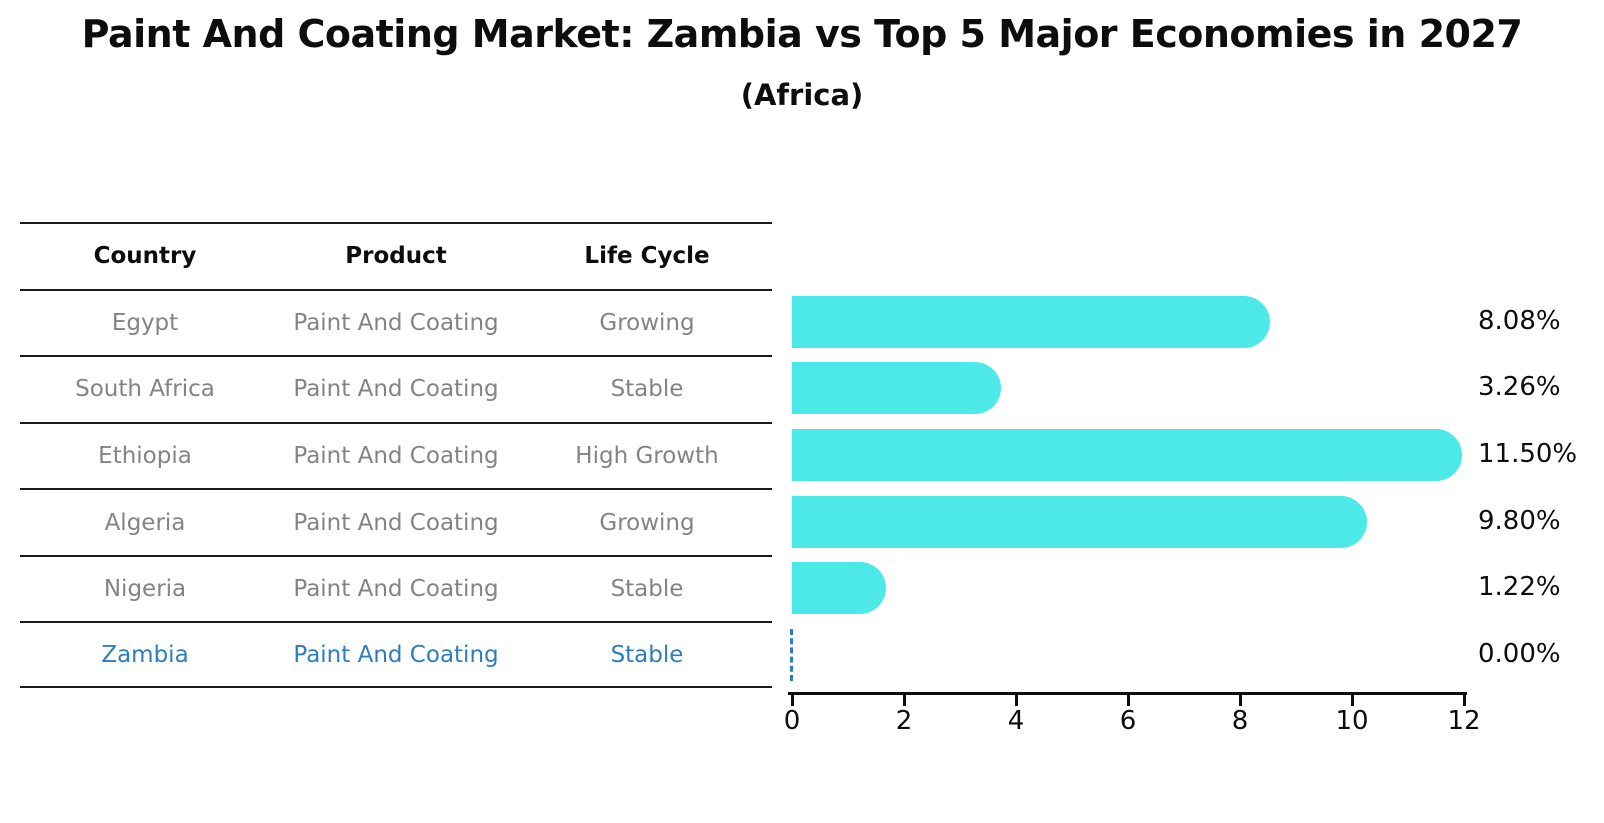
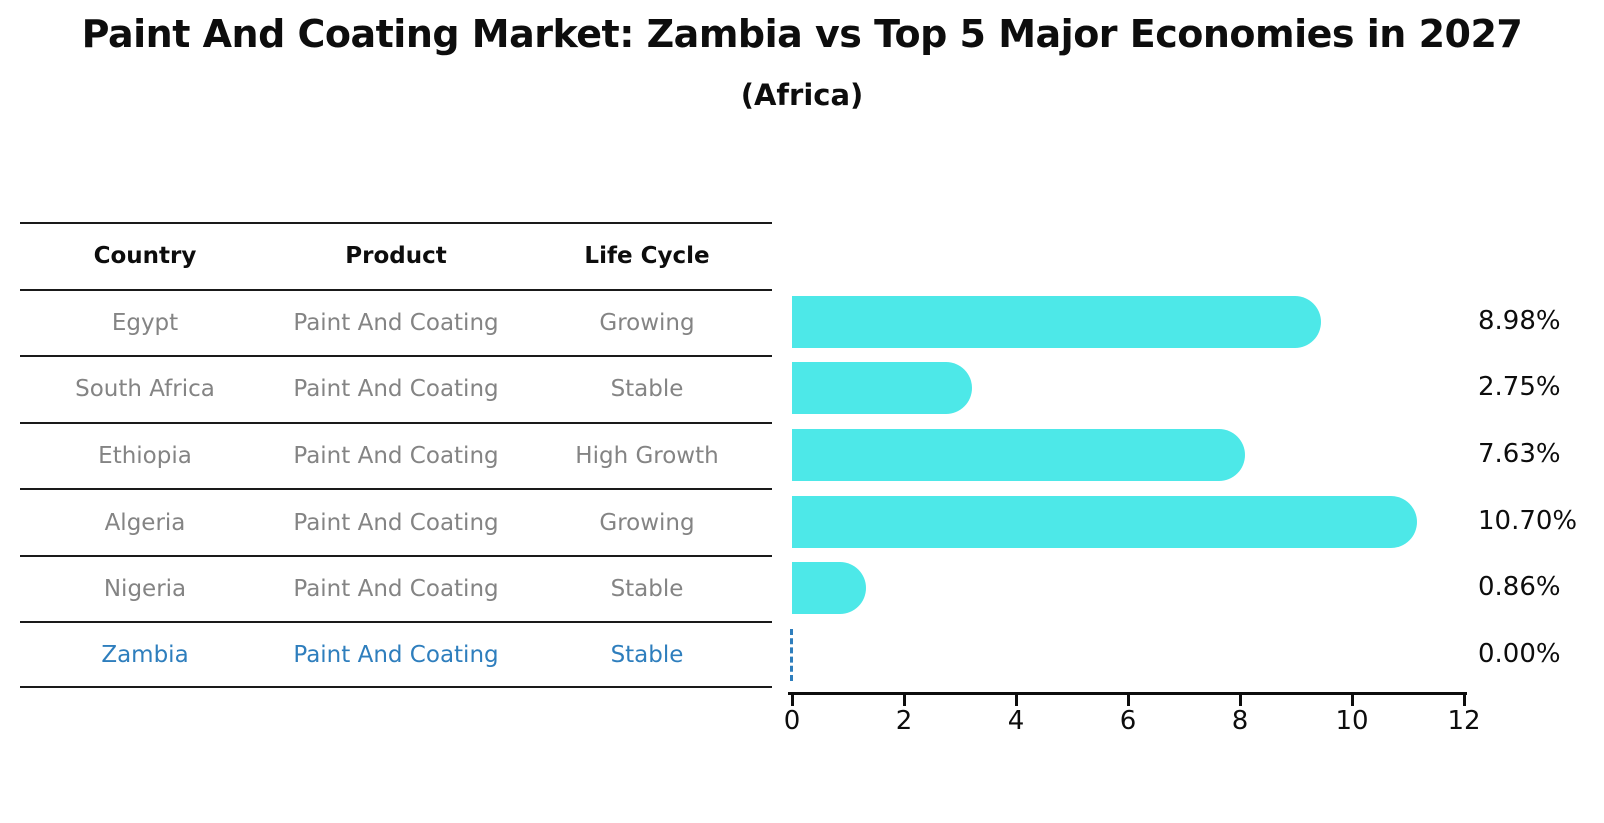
Egypt: 8.08% -> 8.98%
South Africa: 3.26% -> 2.75%
Ethiopia: 11.50% -> 7.63%
Algeria: 9.80% -> 10.70%
Nigeria: 1.22% -> 0.86%
